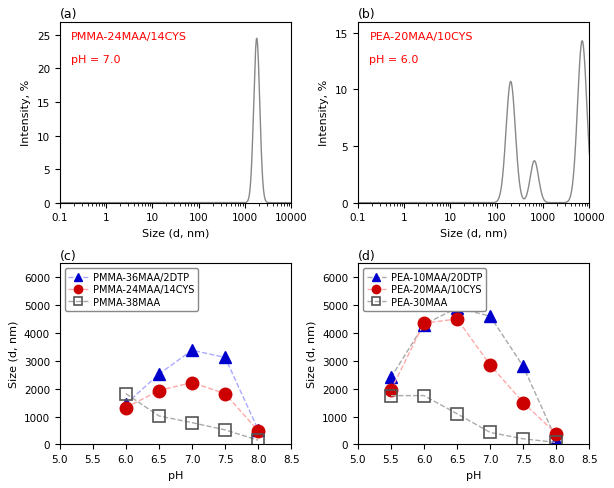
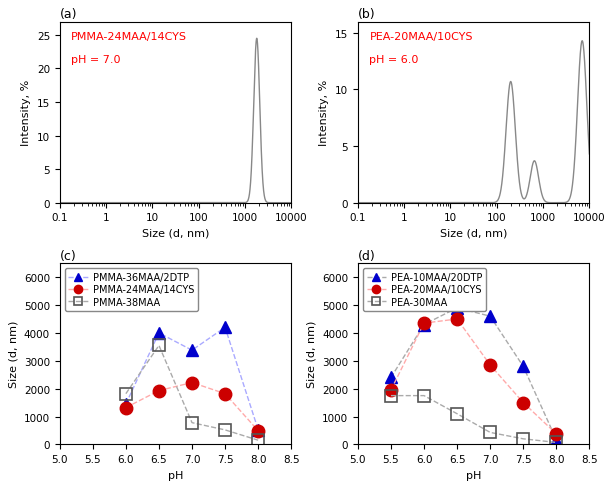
(c)/PMMA-36MAA/2DTP/6.5: 2520 -> 4000
(c)/PMMA-38MAA/6.5: 1020 -> 3550
(c)/PMMA-36MAA/2DTP/7.5: 3120 -> 4200
